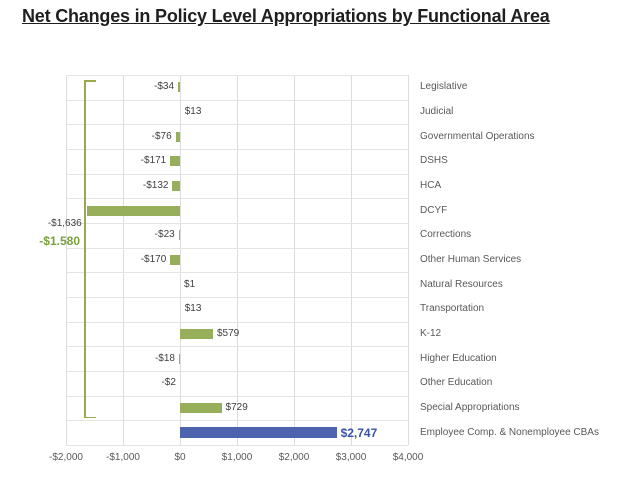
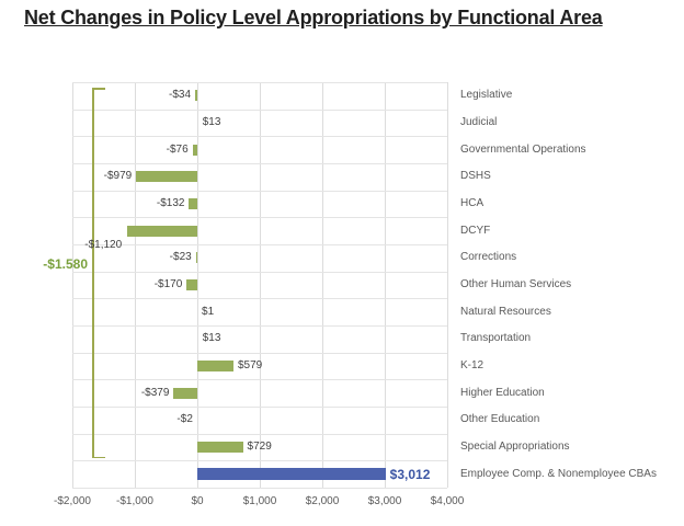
DSHS: -$171 -> -$979
DCYF: -$1,636 -> -$1,120
Higher Education: -$18 -> -$379
Employee Comp. & Nonemployee CBAs: $2,747 -> $3,012
